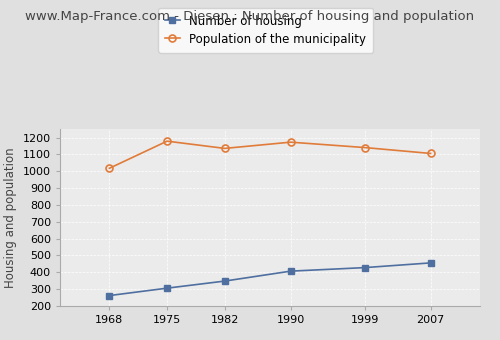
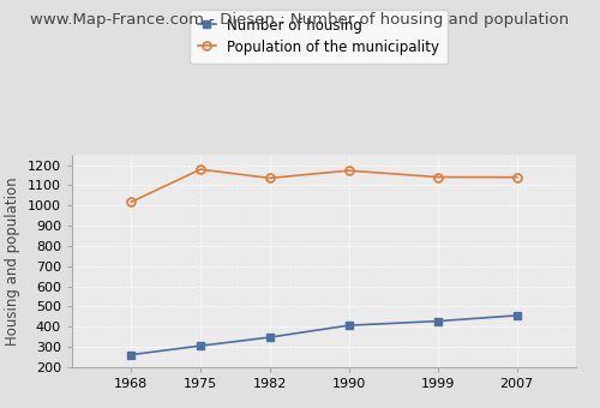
Population of the municipality/2007: 1110 -> 1140
